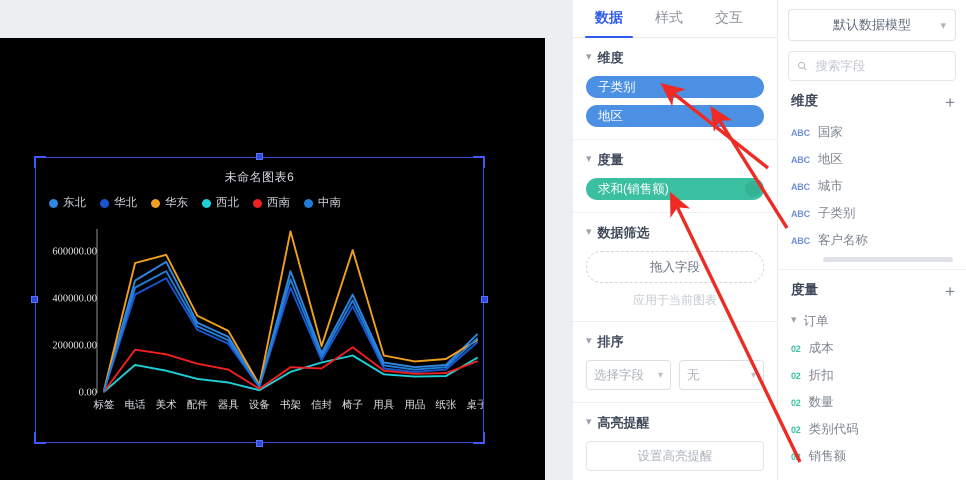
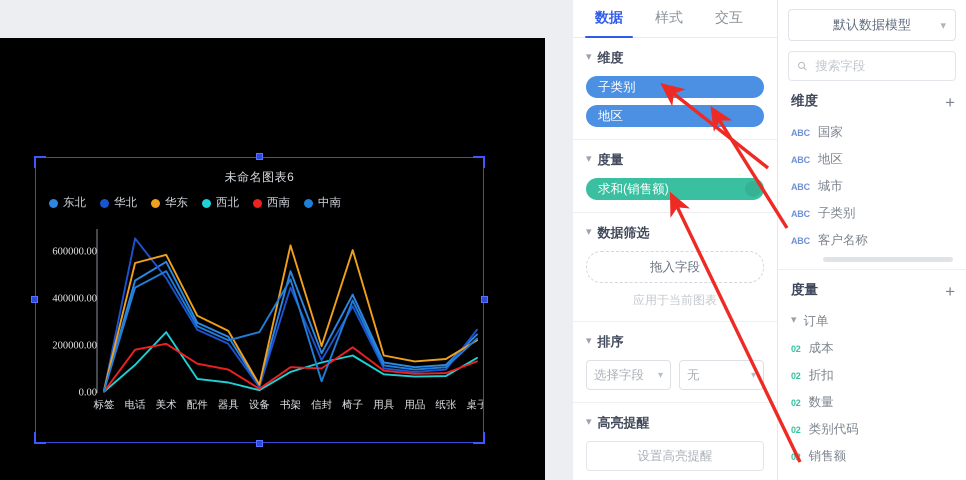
华北/电话: 420000 -> 660000
西北/美术: 100000 -> 260000
西南/美术: 160000 -> 210000
中南/设备: 30000 -> 260000
华东/书架: 690000 -> 630000
中南/信封: 160000 -> 50000
华北/桌子: 220000 -> 270000
